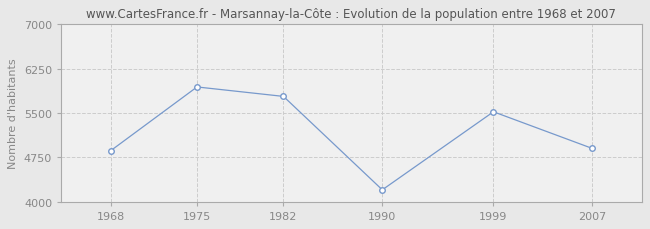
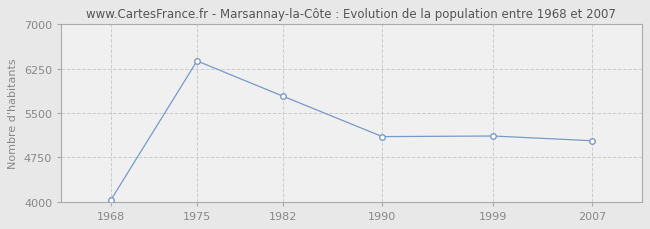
1968: 4860 -> 4020
1975: 5940 -> 6380
1990: 4200 -> 5100
1999: 5520 -> 5110
2007: 4900 -> 5030
